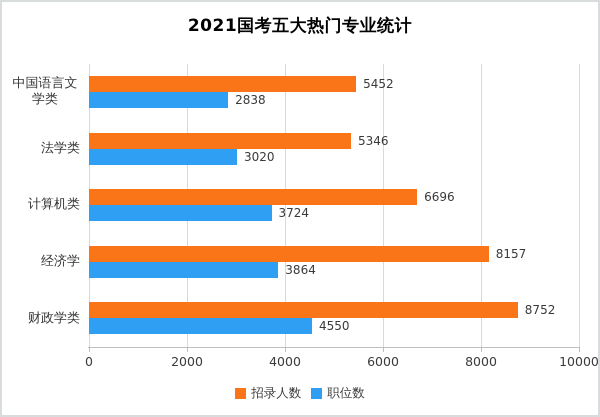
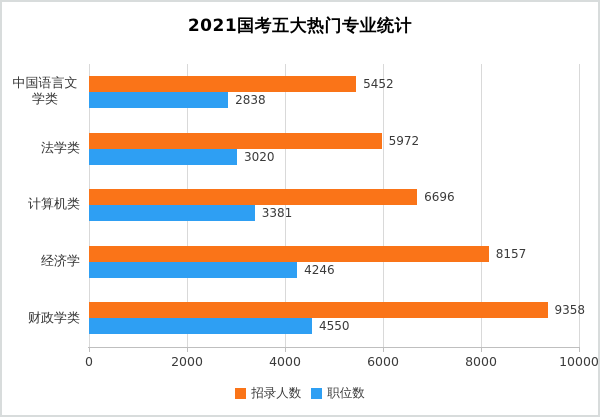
招录人数/法学类: 5346 -> 5972
职位数/计算机类: 3724 -> 3381
职位数/经济学: 3864 -> 4246
招录人数/财政学类: 8752 -> 9358
